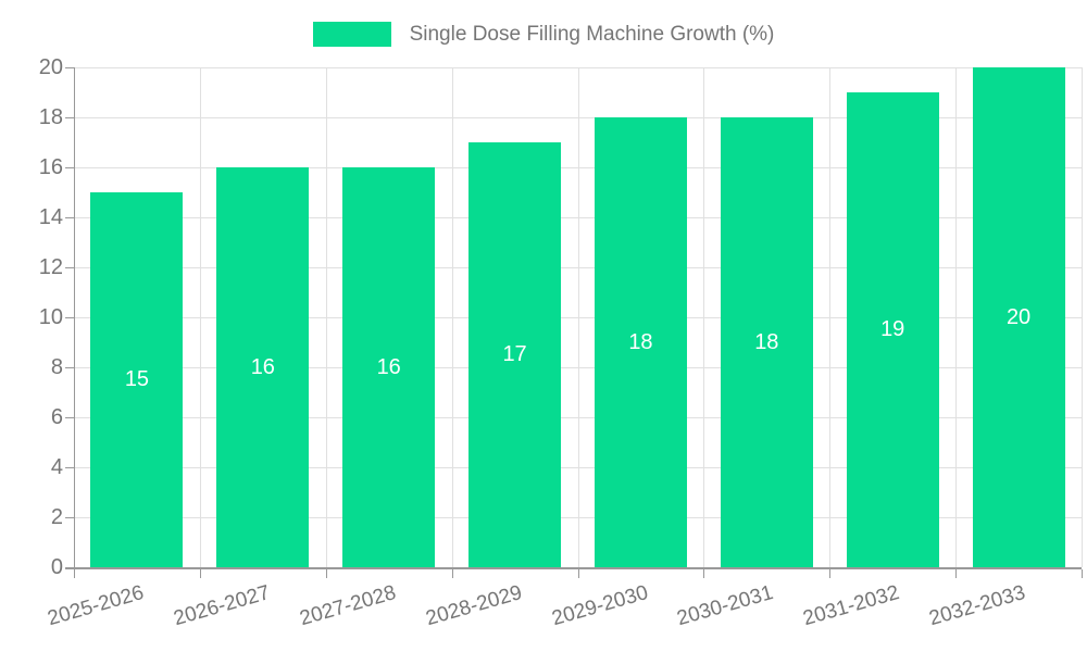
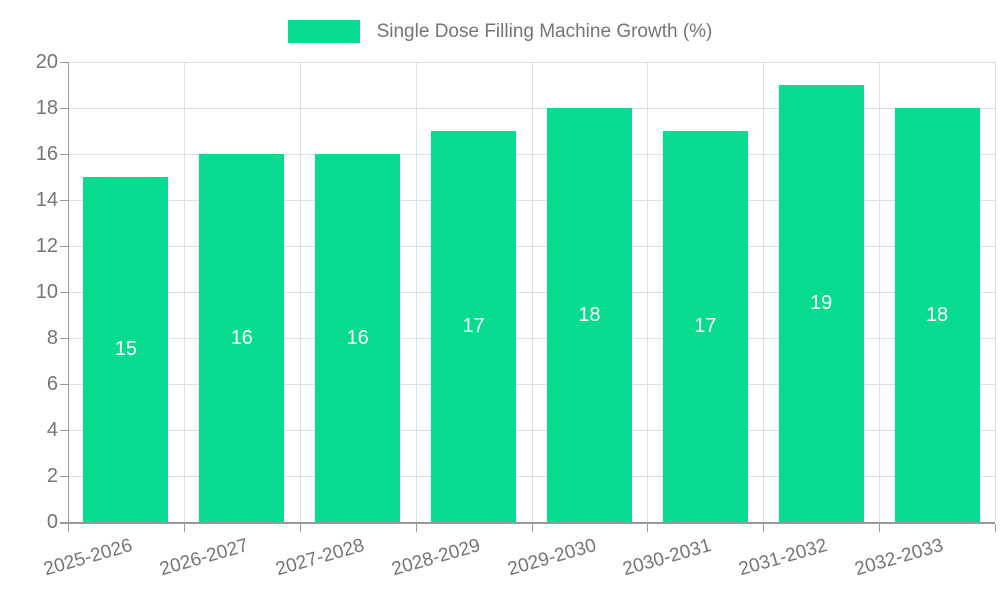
2030-2031: 18 -> 17
2032-2033: 20 -> 18
